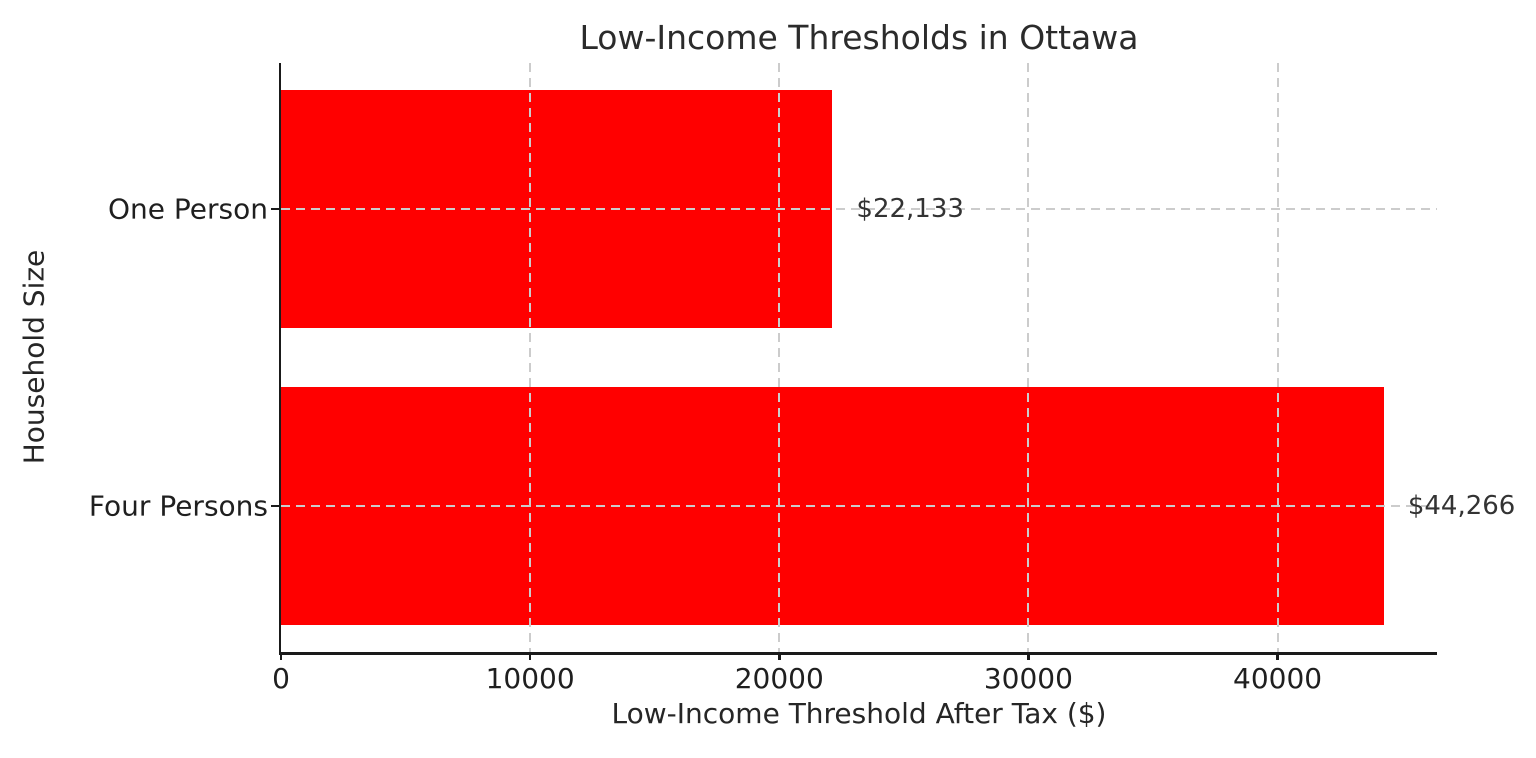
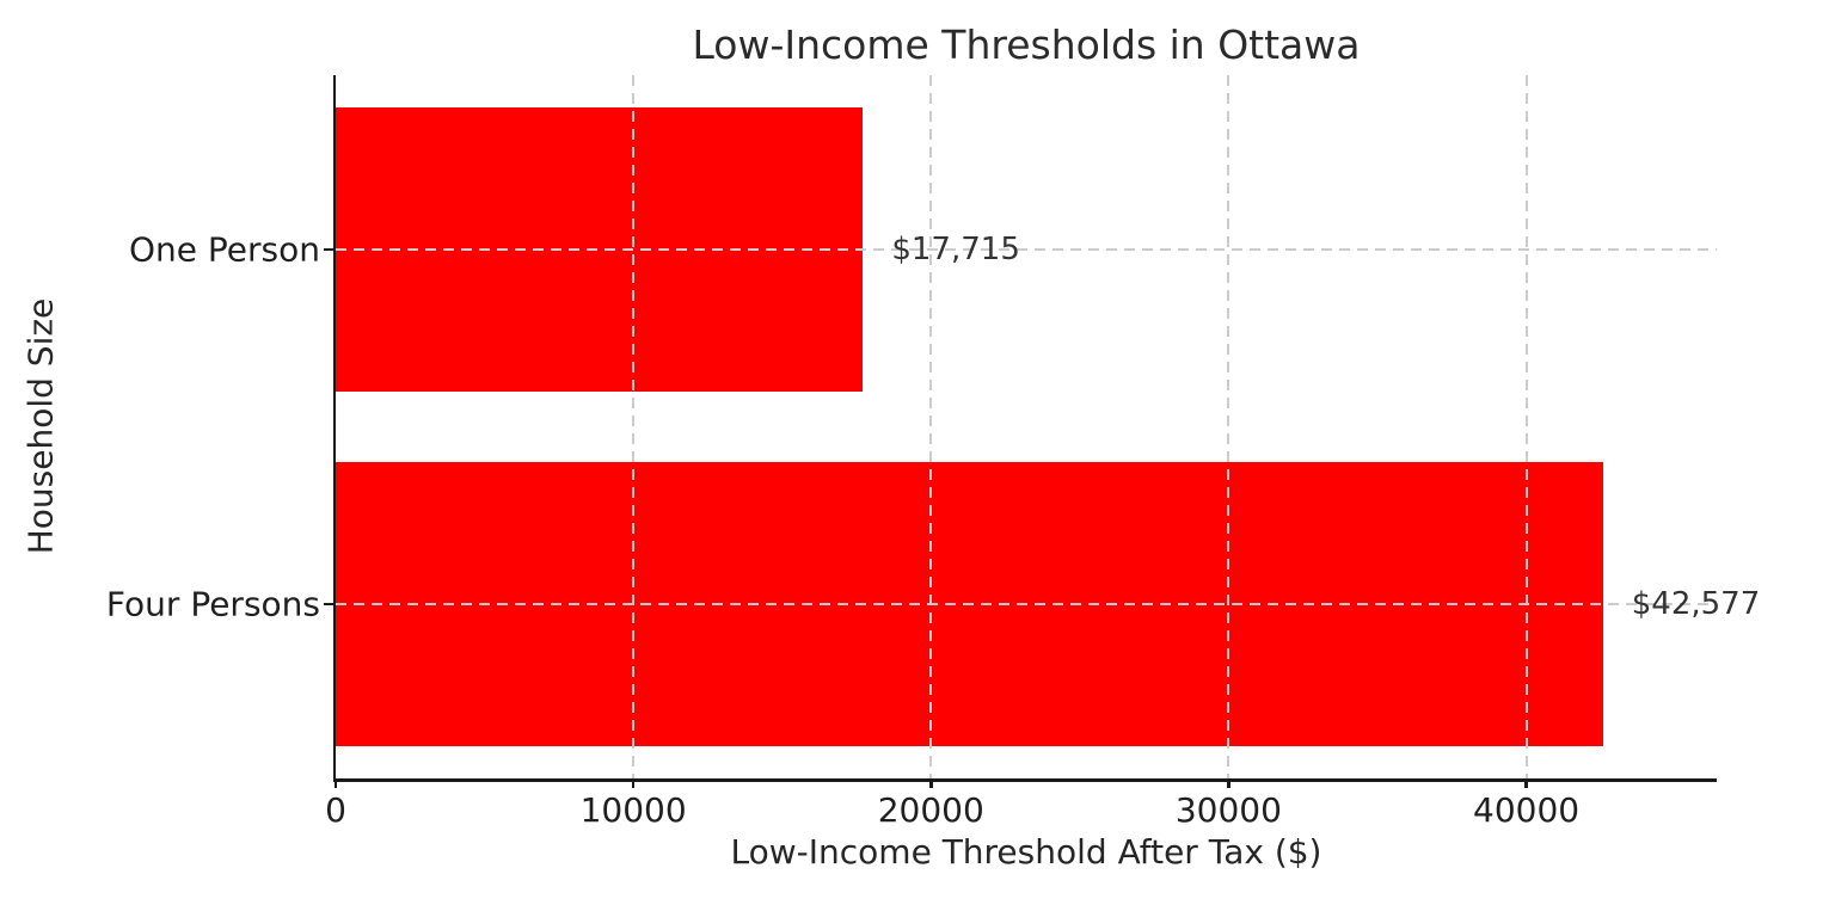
One Person: $22,133 -> $17,715
Four Persons: $44,266 -> $42,577
